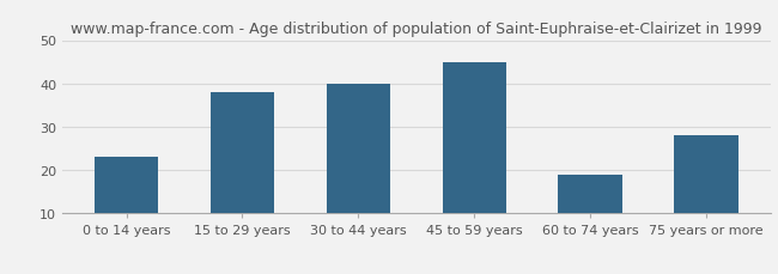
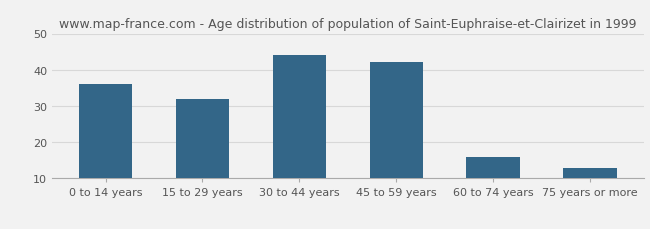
0 to 14 years: 23 -> 36
15 to 29 years: 38 -> 32
30 to 44 years: 40 -> 44
45 to 59 years: 45 -> 42
60 to 74 years: 19 -> 16
75 years or more: 28 -> 13
